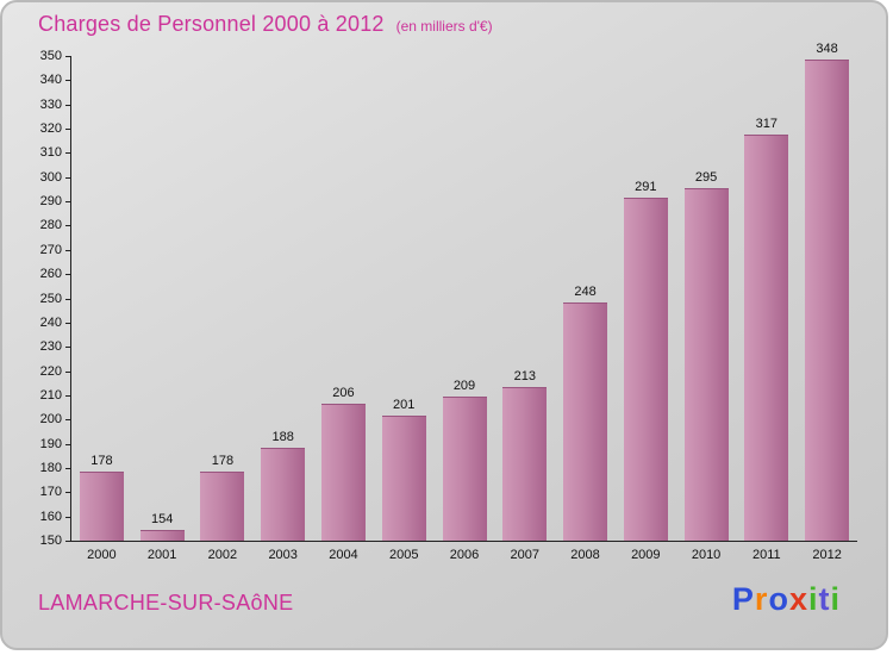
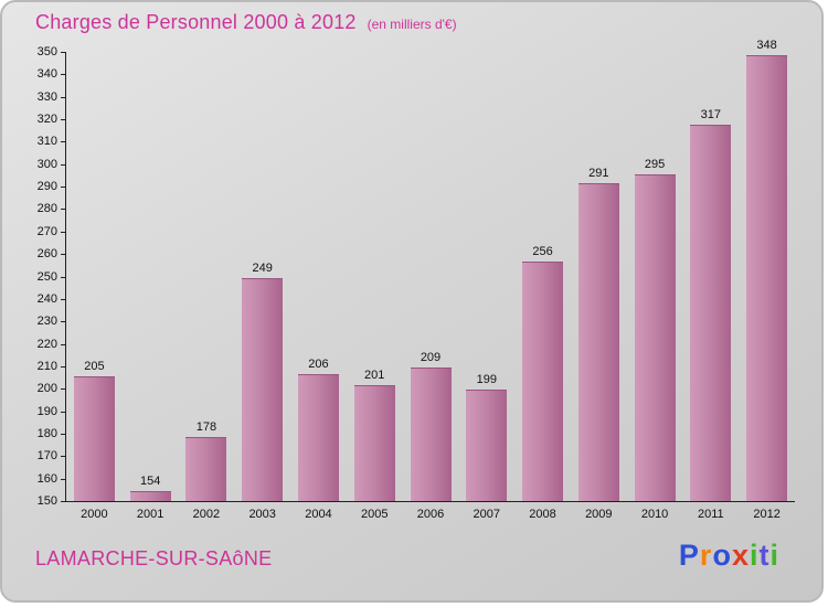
2000: 178 -> 205
2003: 188 -> 249
2007: 213 -> 199
2008: 248 -> 256
